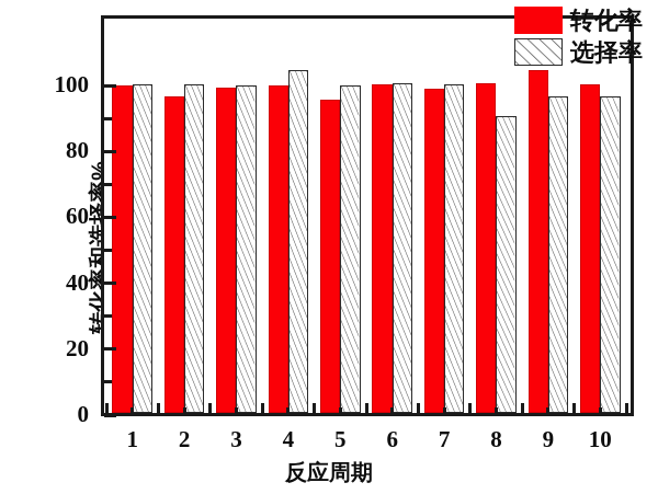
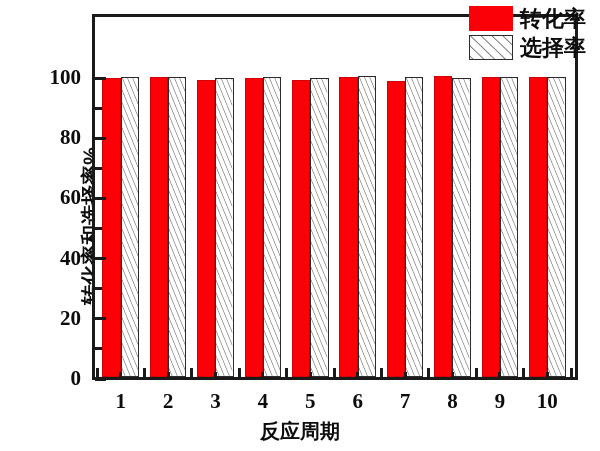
转化率/2: 96 -> 100
选择率/4: 104 -> 100
转化率/5: 95 -> 99
选择率/8: 90 -> 100
转化率/9: 104 -> 100
选择率/9: 96 -> 100
选择率/10: 96 -> 100
